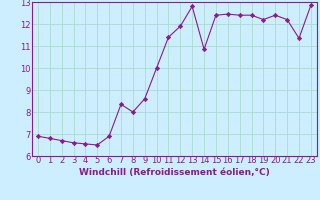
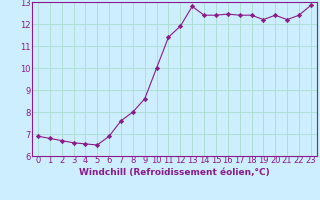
7: 8.35 -> 7.60
14: 10.85 -> 12.40
22: 11.35 -> 12.40
